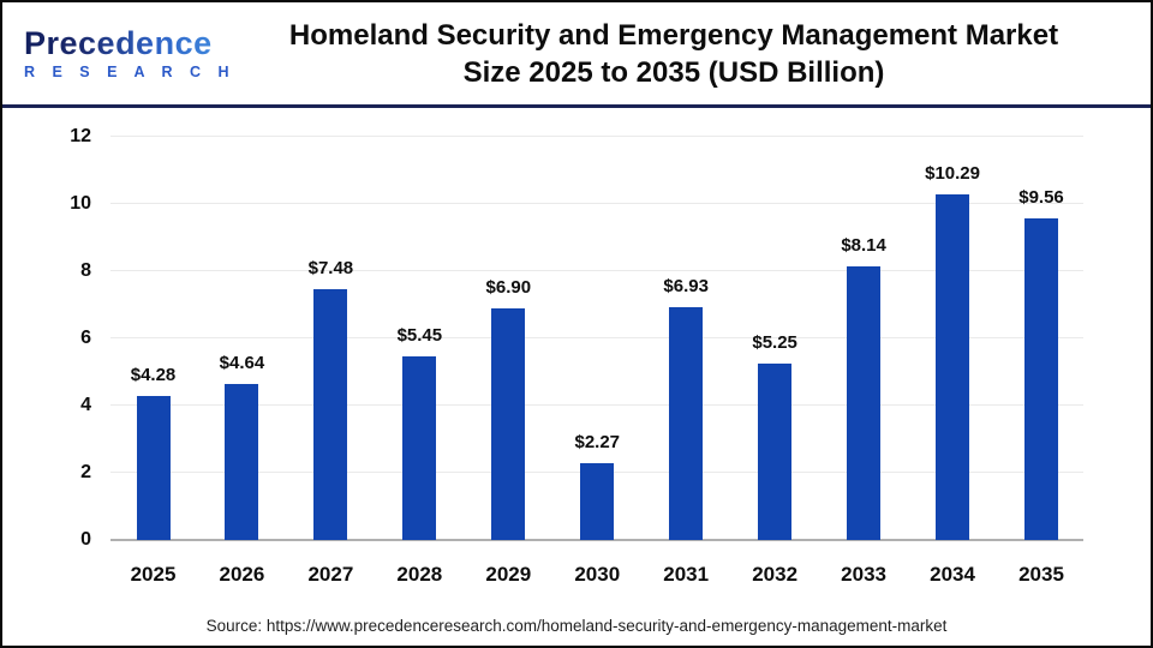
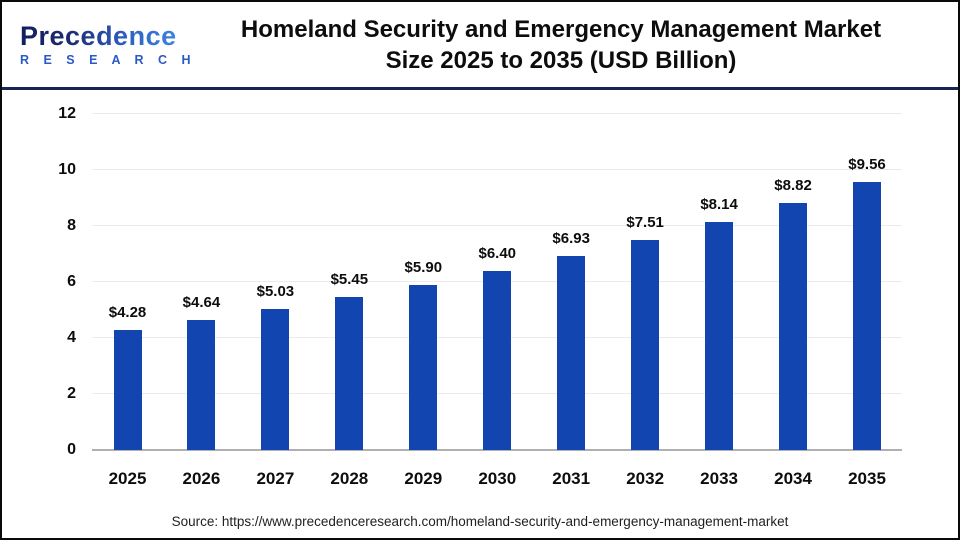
2027: $7.48 -> $5.03
2029: $6.90 -> $5.90
2030: $2.27 -> $6.40
2032: $5.25 -> $7.51
2034: $10.29 -> $8.82
